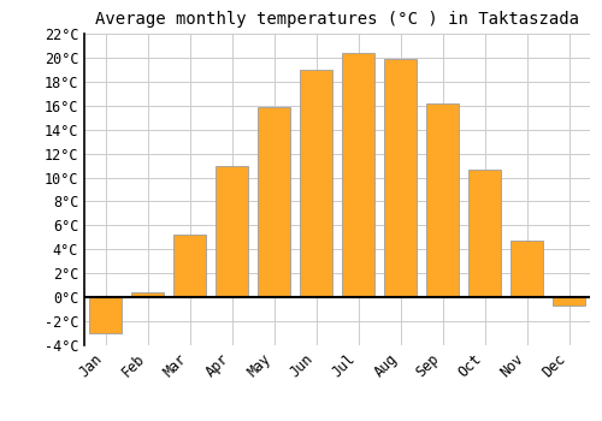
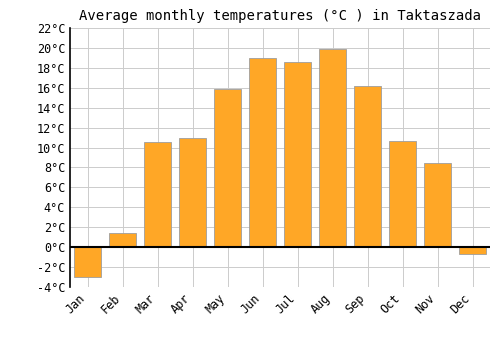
Feb: 0.4°C -> 1.4°C
Mar: 5.2°C -> 10.6°C
Jul: 20.4°C -> 18.6°C
Nov: 4.7°C -> 8.4°C
